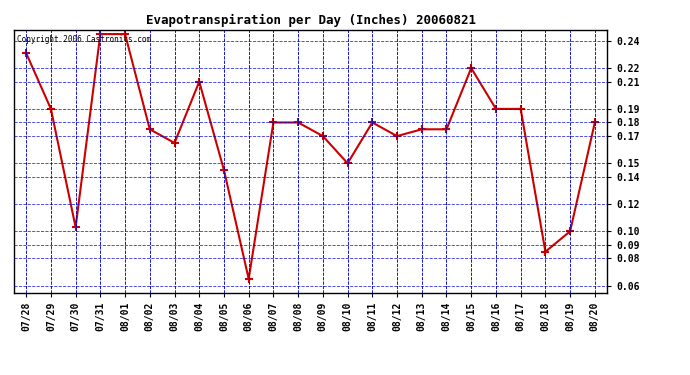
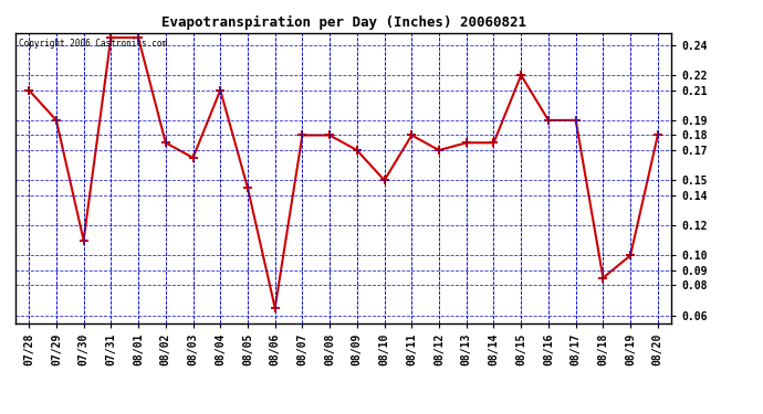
07/28: 0.231 -> 0.210
07/30: 0.103 -> 0.110
